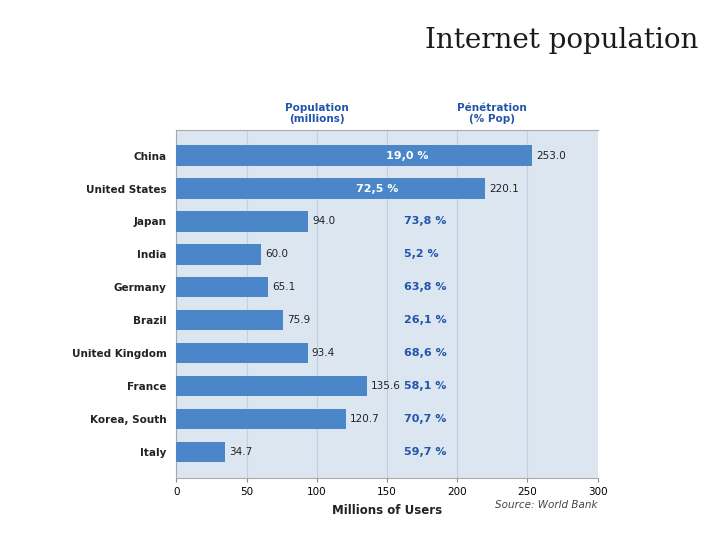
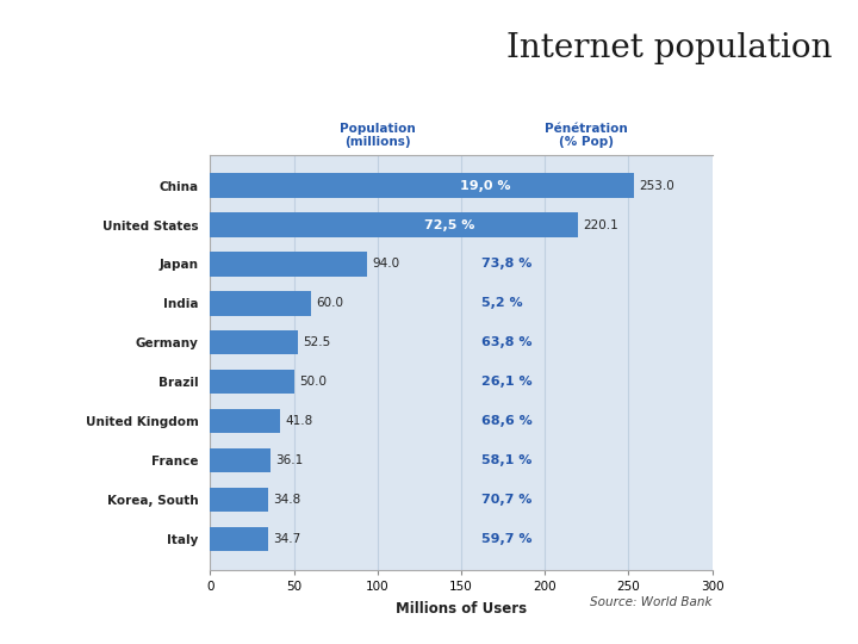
Germany: 65.1 -> 52.5
Brazil: 75.9 -> 50.0
United Kingdom: 93.4 -> 41.8
France: 135.6 -> 36.1
Korea, South: 120.7 -> 34.8
